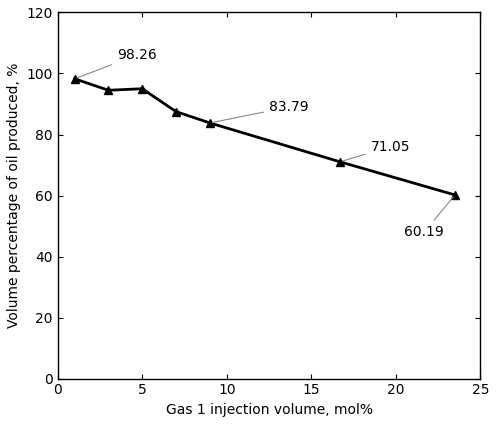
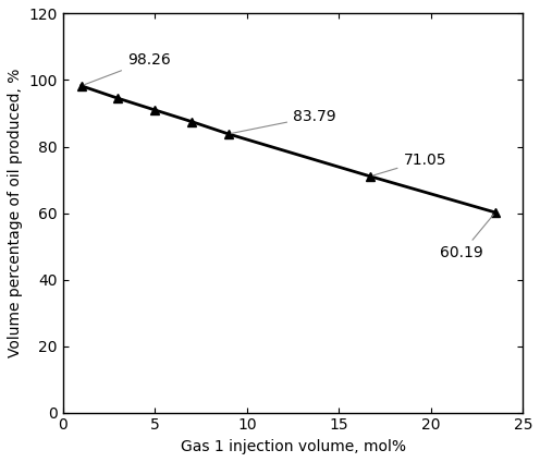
5: 95.0 -> 91.0
